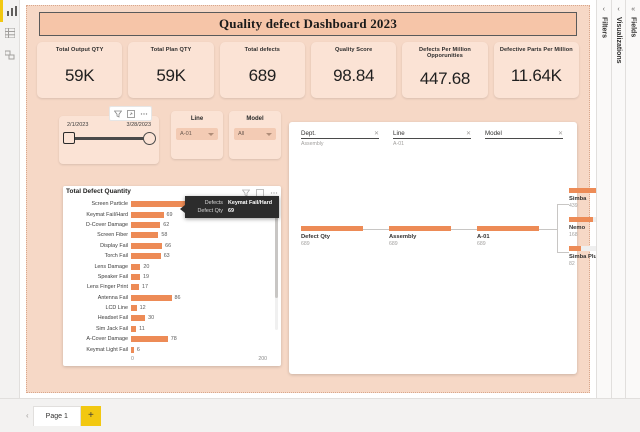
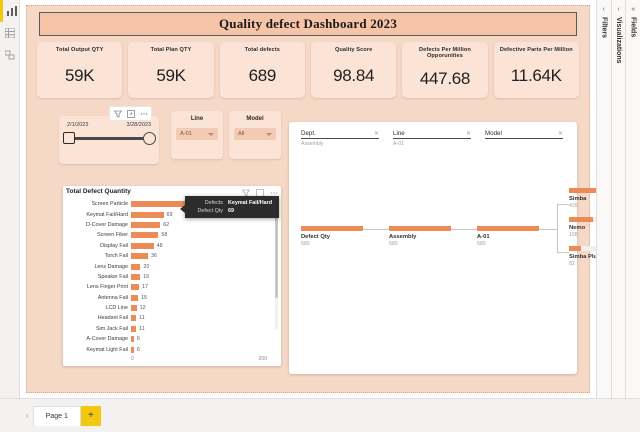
Display Fail: 66 -> 48
Torch Fail: 63 -> 36
Antenna Fail: 86 -> 15
Headset Fail: 30 -> 11
A-Cover Damage: 78 -> 6
